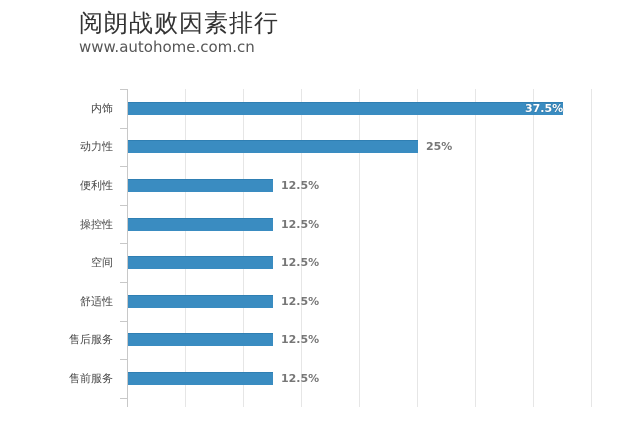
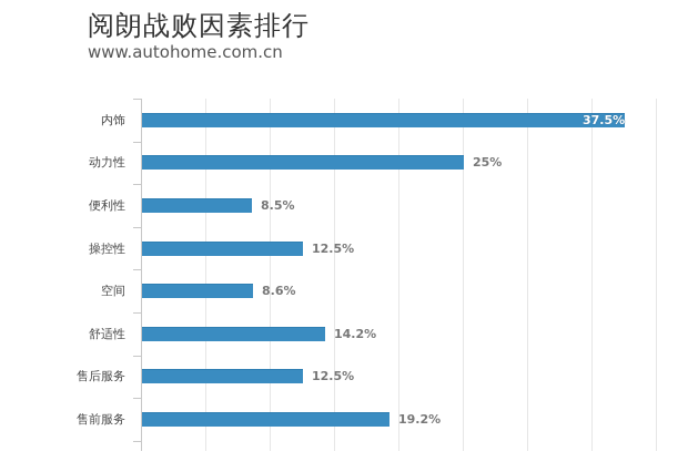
便利性: 12.5% -> 8.5%
空间: 12.5% -> 8.6%
舒适性: 12.5% -> 14.2%
售前服务: 12.5% -> 19.2%
